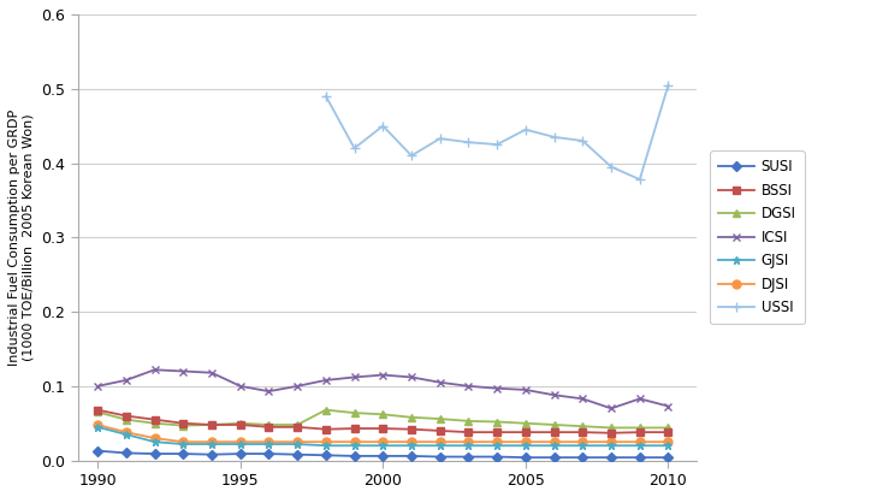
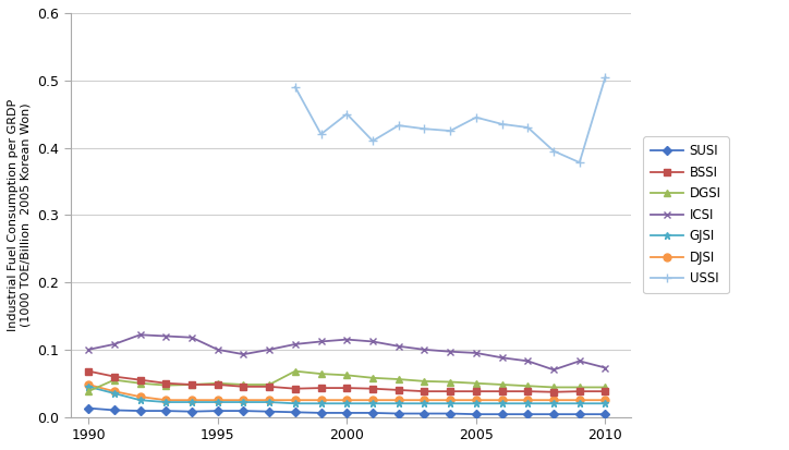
DGSI/1990: 0.065 -> 0.038
